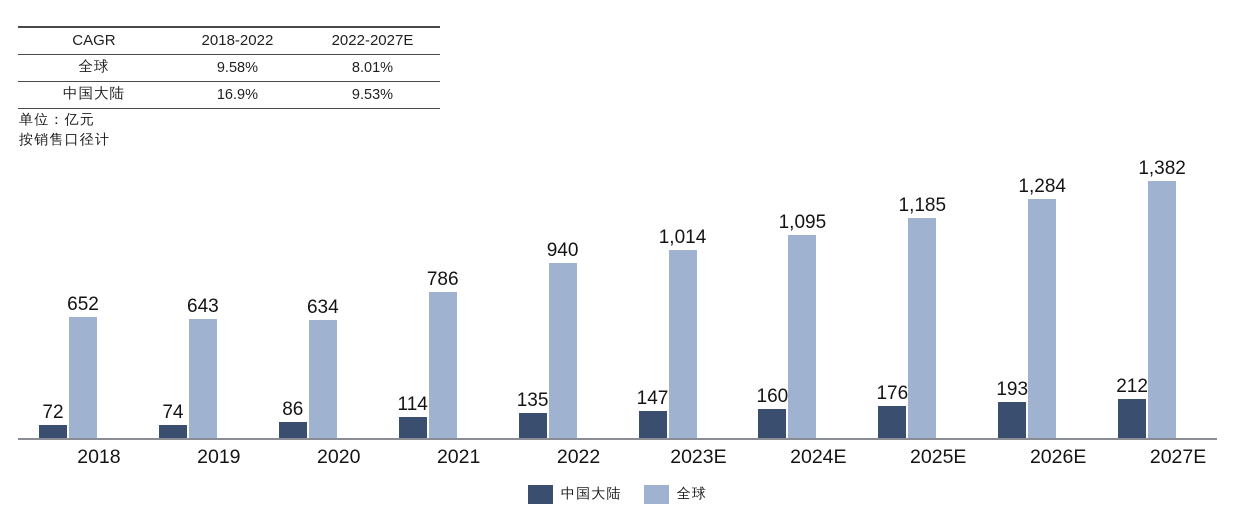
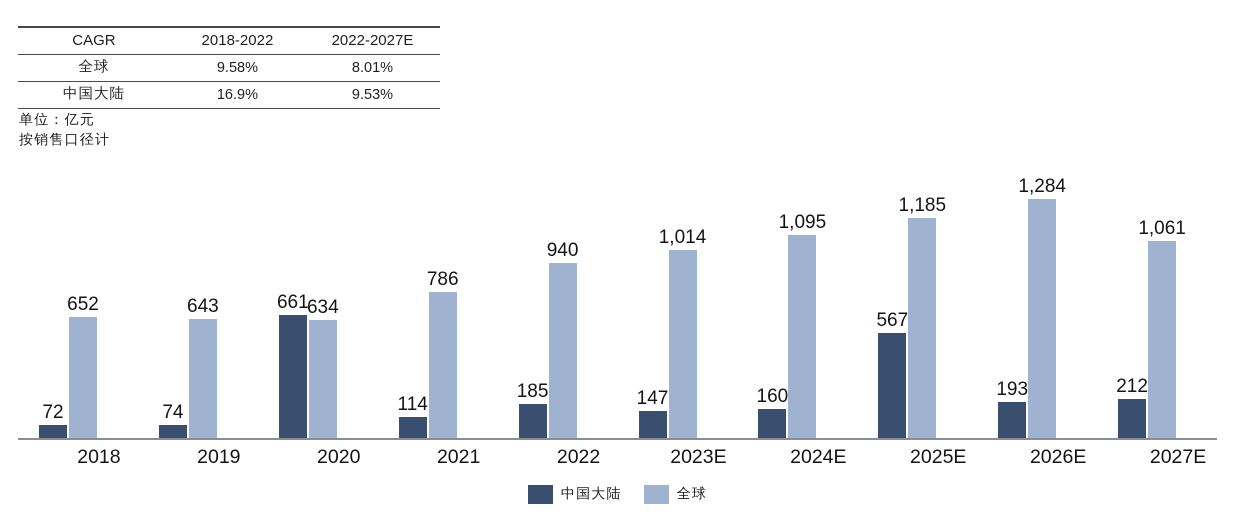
中国大陆/2020: 86 -> 661
中国大陆/2022: 135 -> 185
中国大陆/2025E: 176 -> 567
全球/2027E: 1,382 -> 1,061
